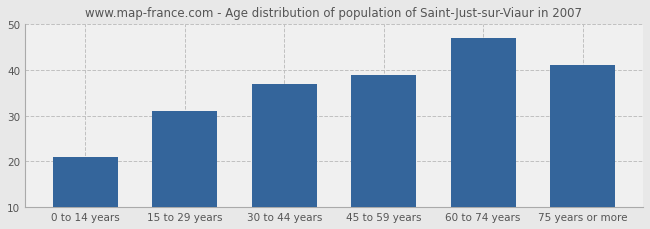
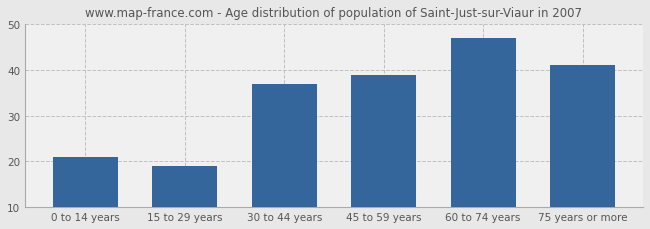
15 to 29 years: 31 -> 19
